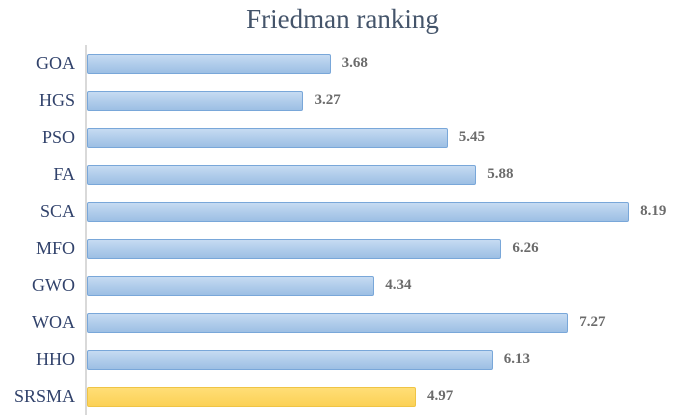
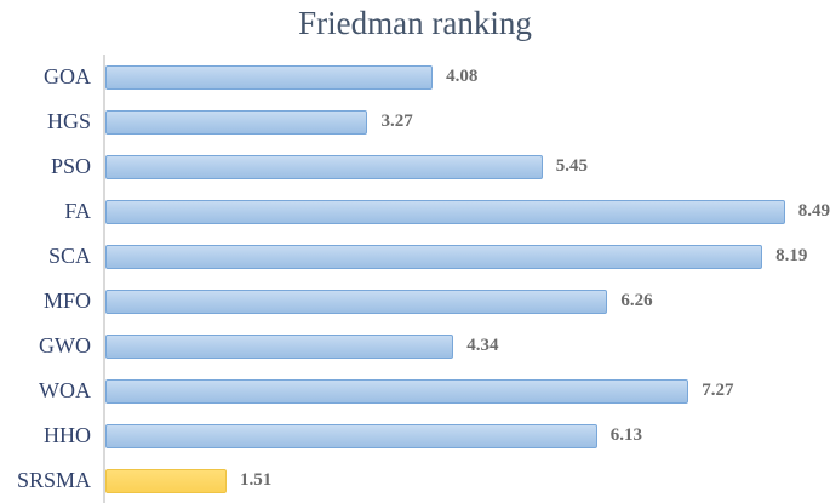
GOA: 3.68 -> 4.08
FA: 5.88 -> 8.49
SRSMA: 4.97 -> 1.51
